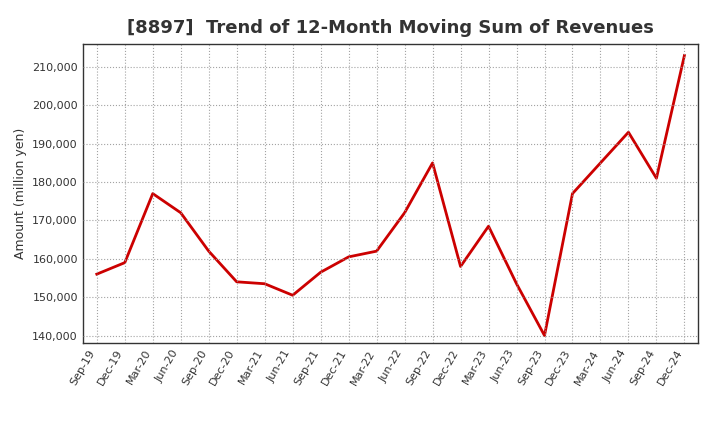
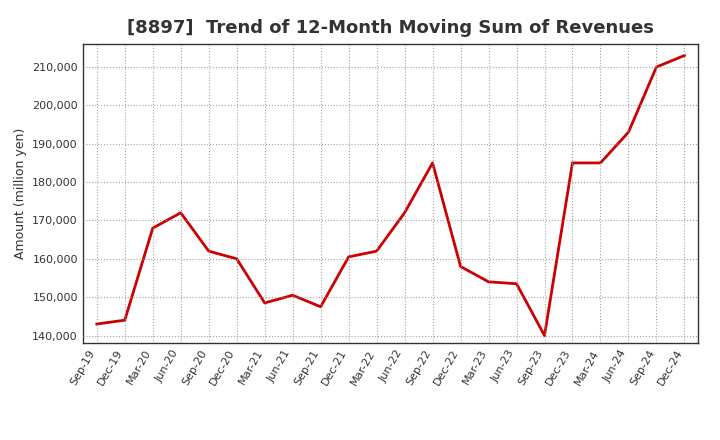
Sep-19: 156,000 -> 143,000
Dec-19: 159,000 -> 144,000
Mar-20: 177,000 -> 168,000
Dec-20: 154,000 -> 160,000
Mar-21: 153,500 -> 148,500
Sep-21: 156,500 -> 147,500
Mar-23: 168,500 -> 154,000
Dec-23: 177,000 -> 185,000
Sep-24: 181,000 -> 210,000
